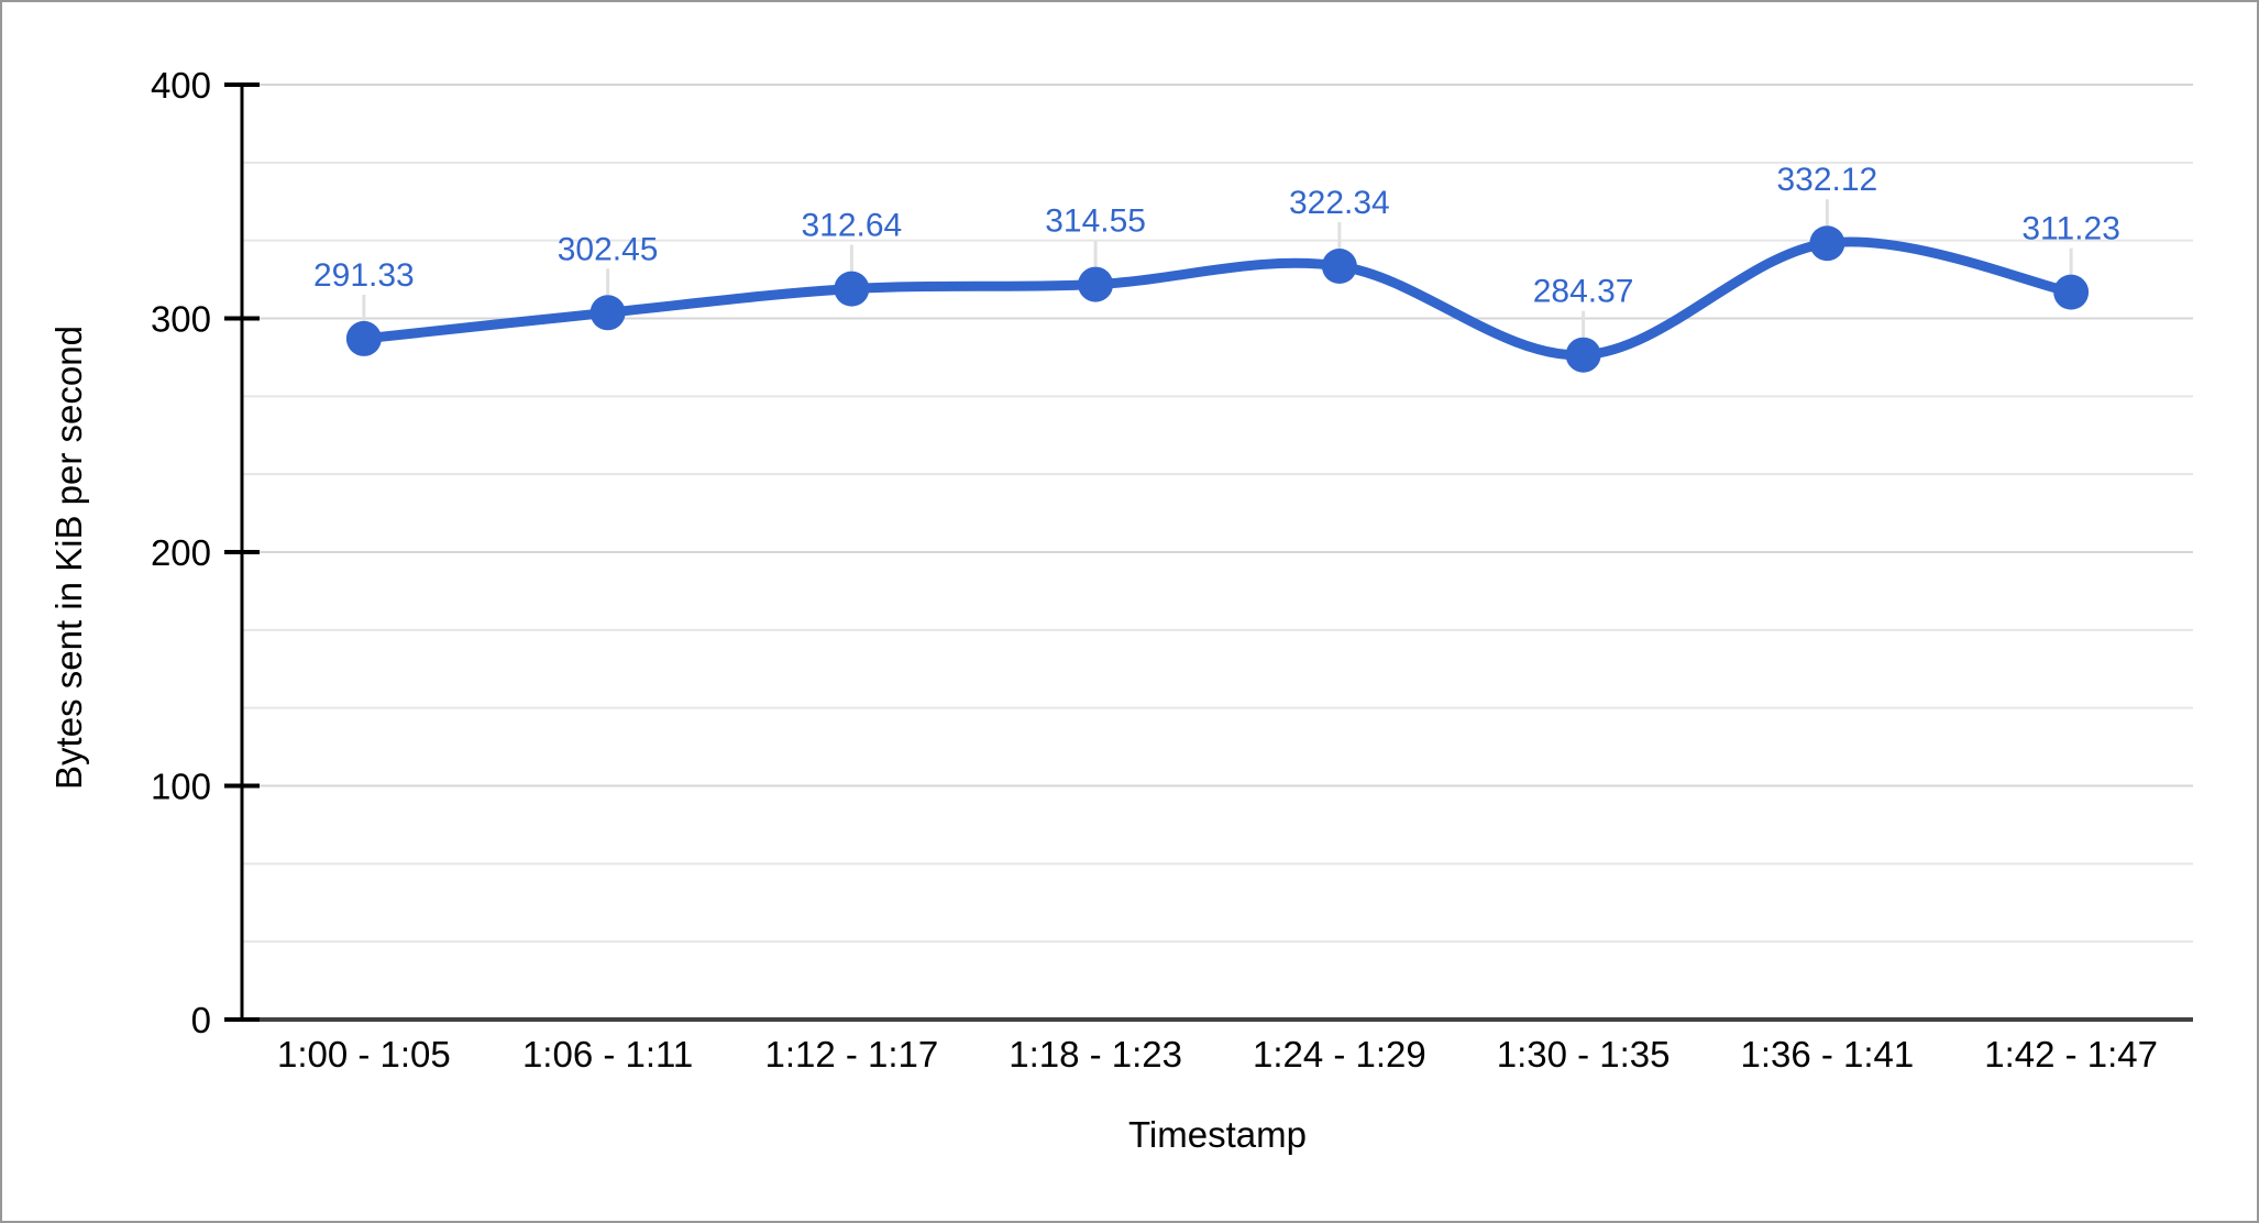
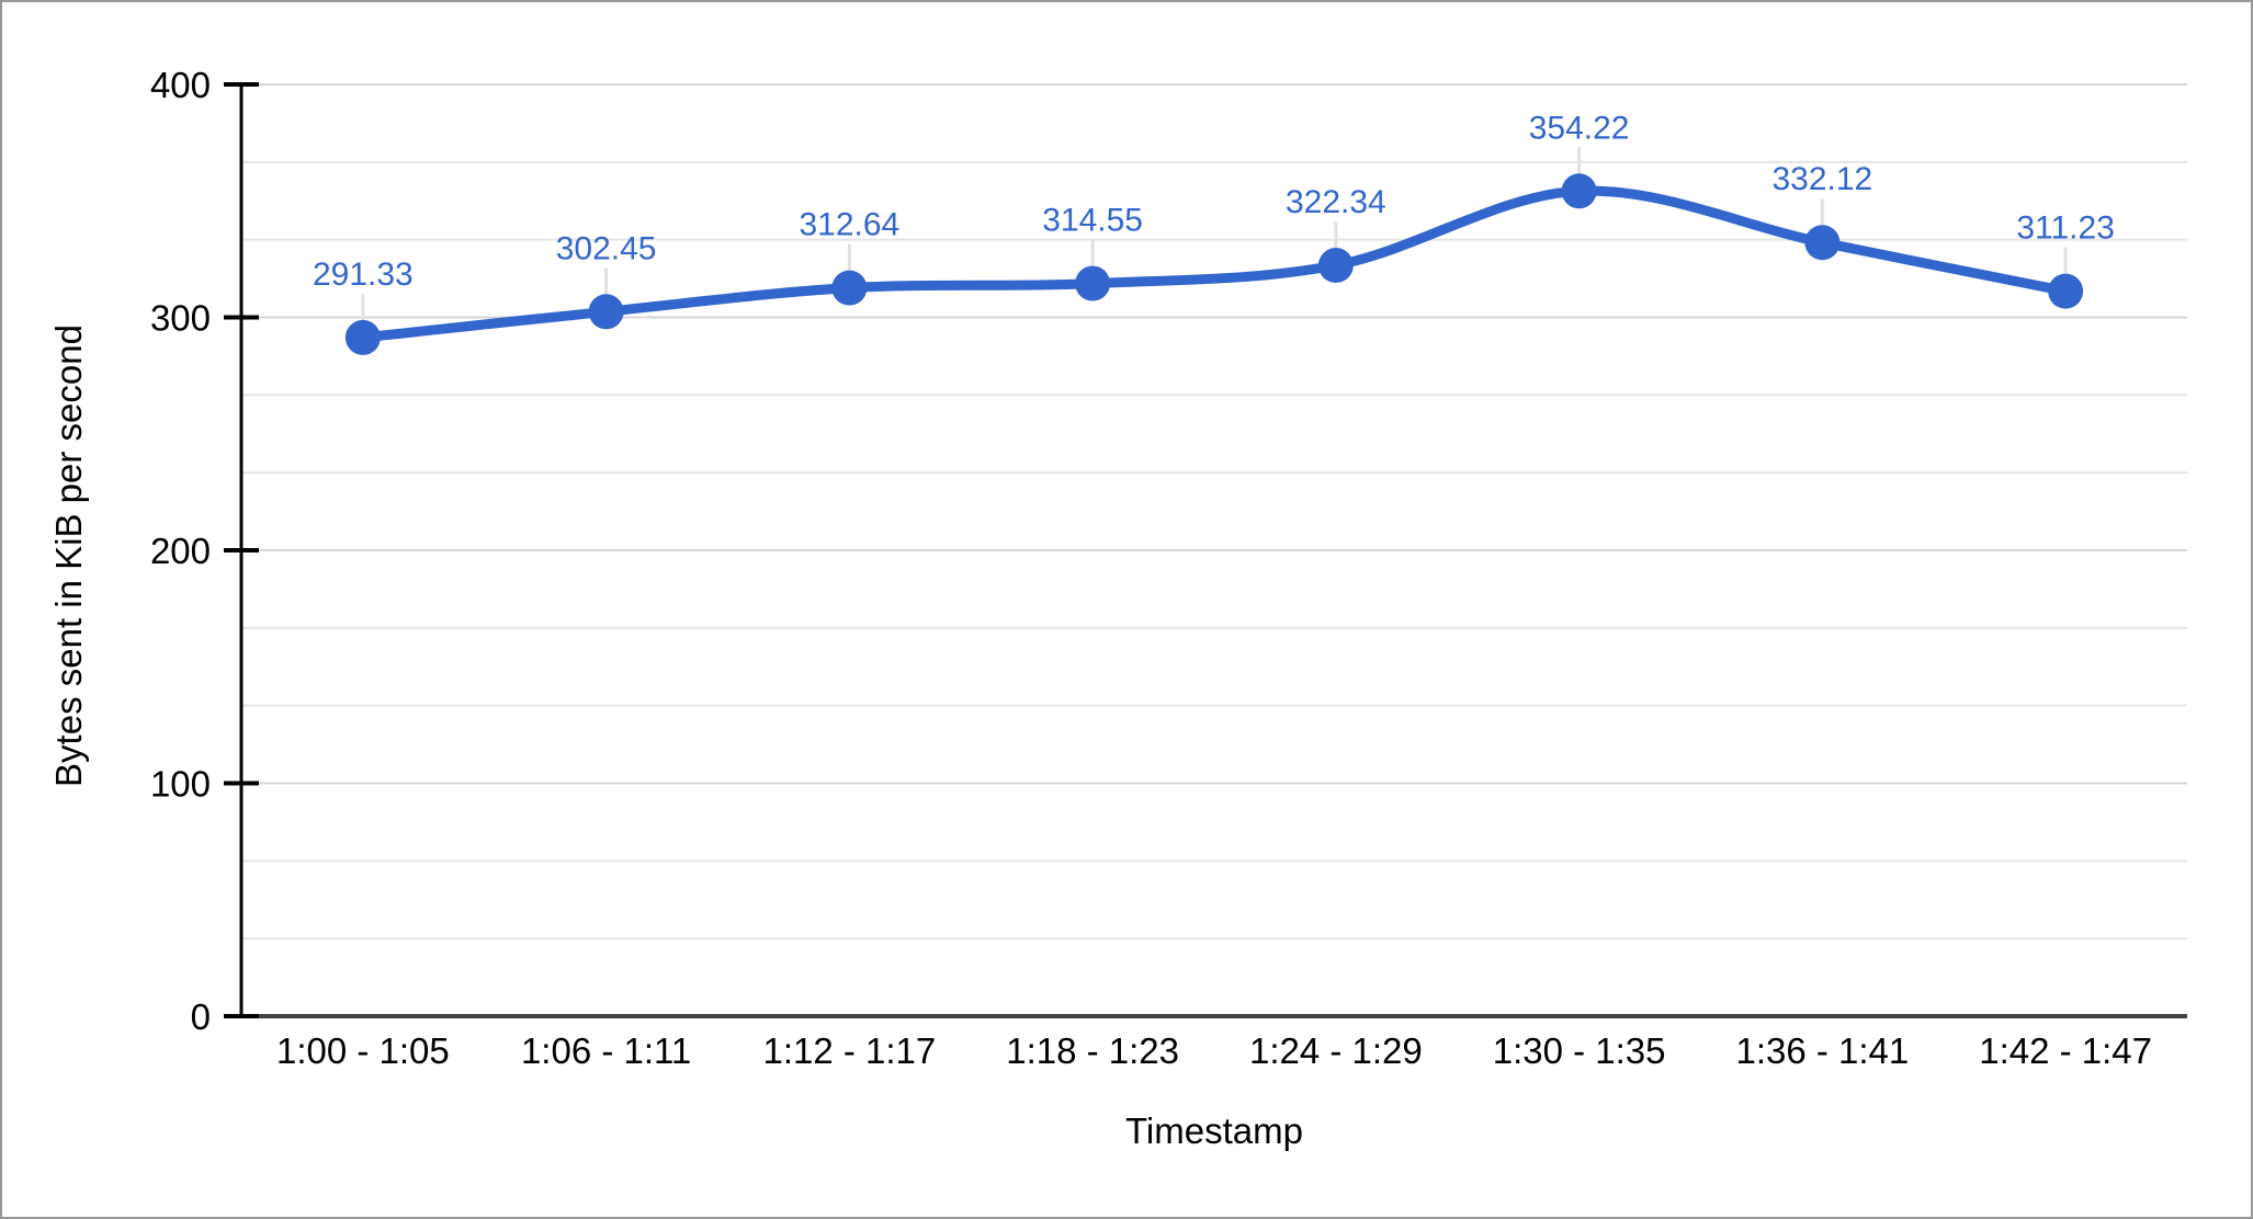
1:30 - 1:35: 284.37 -> 354.22
